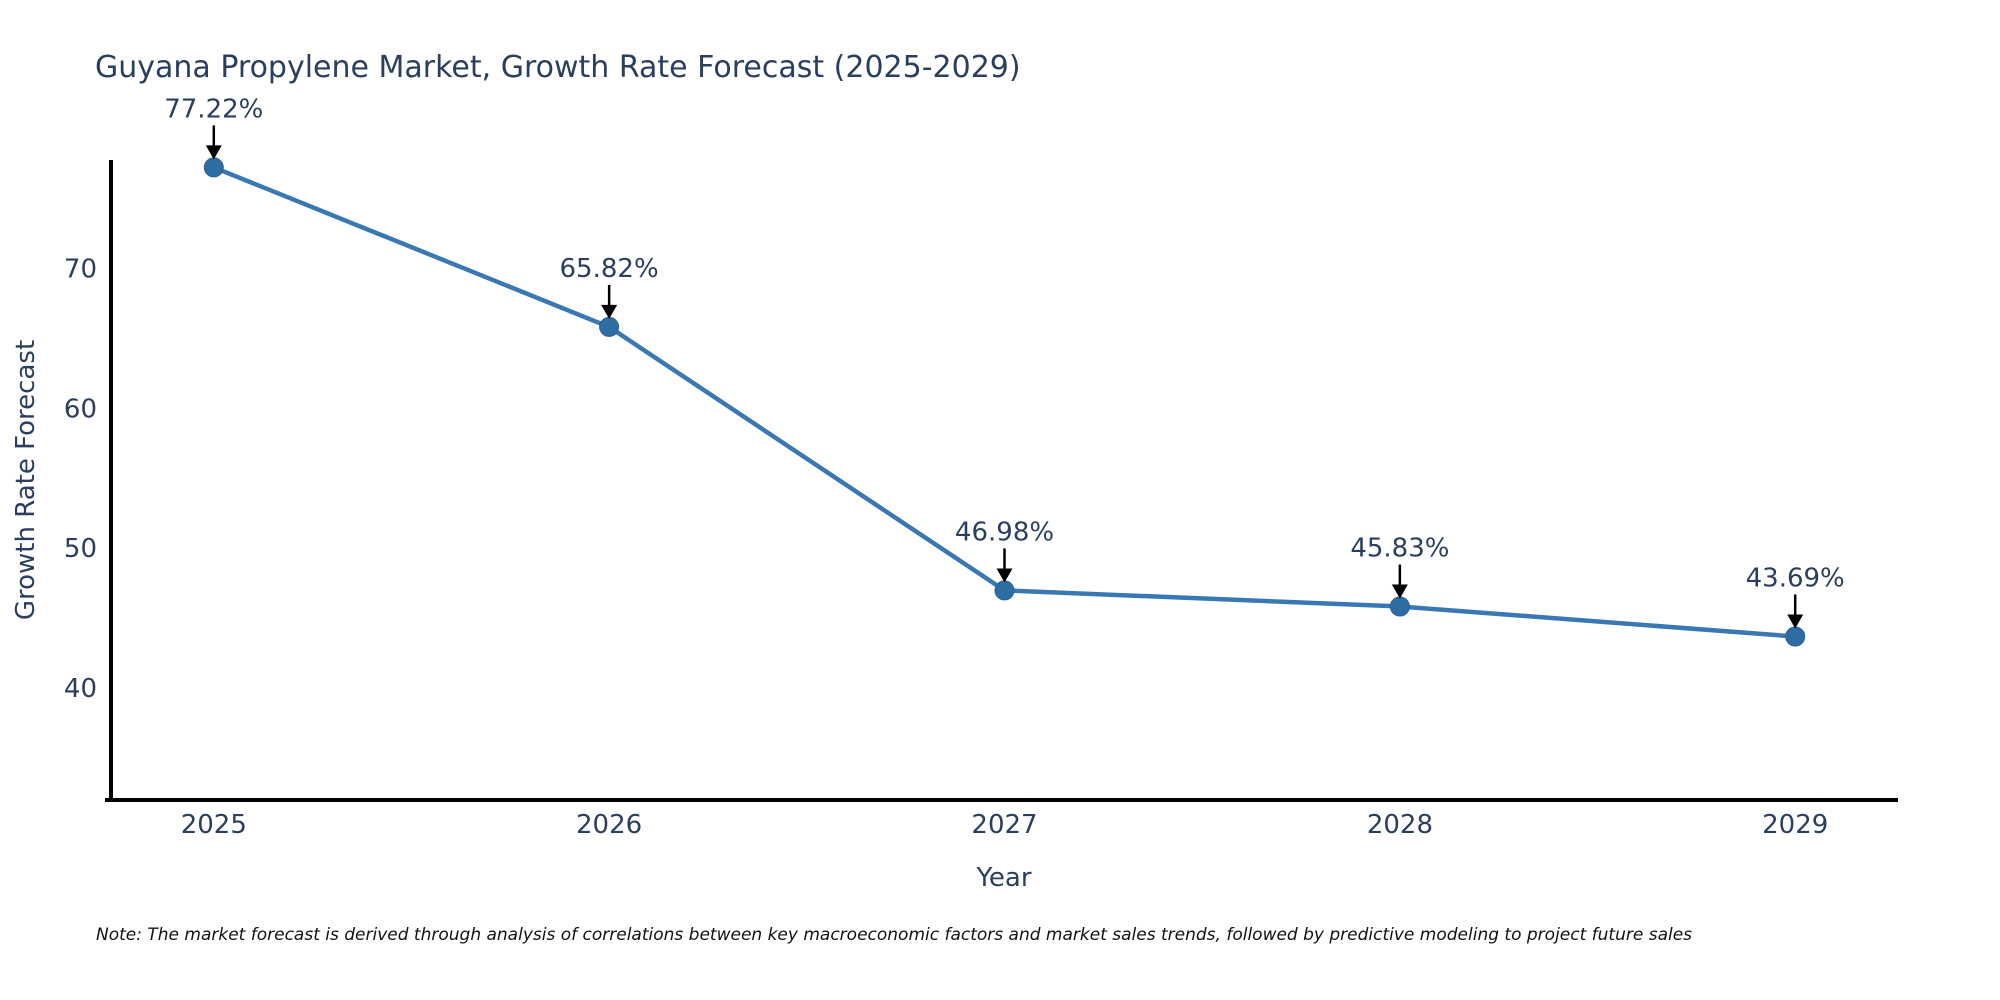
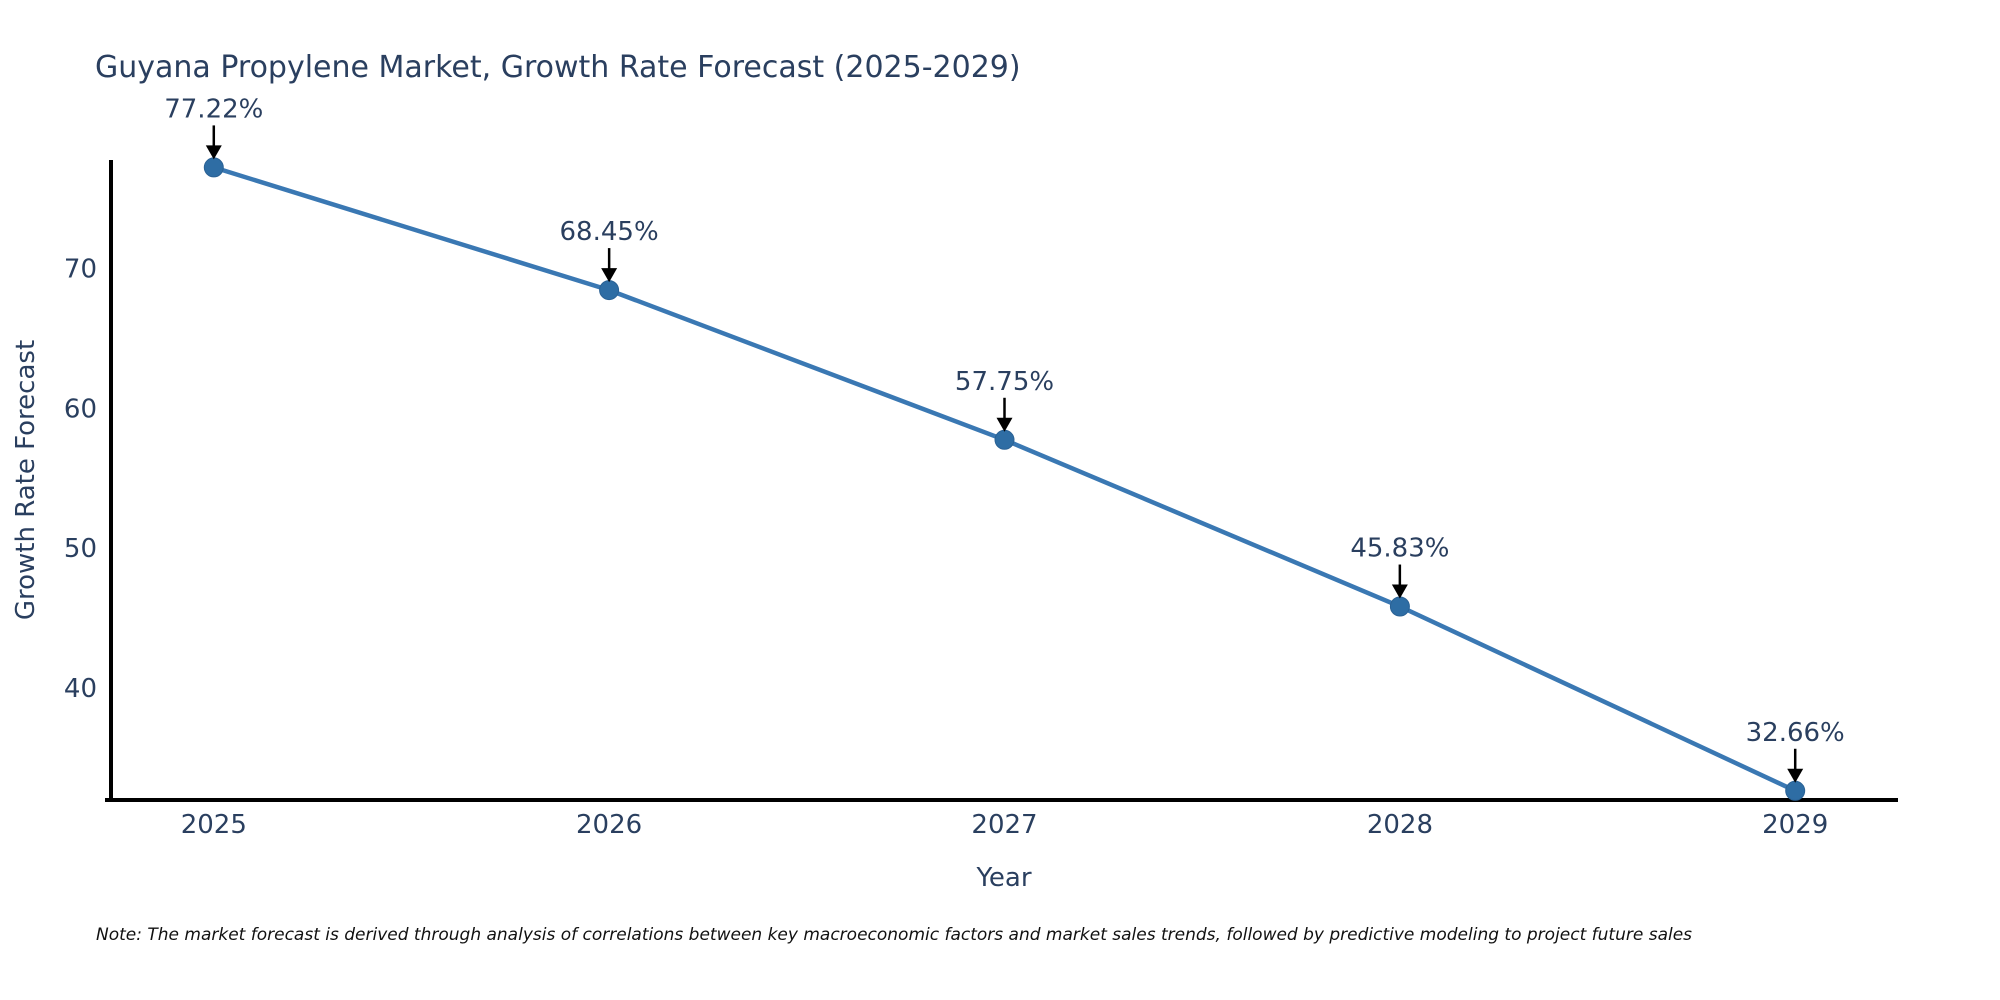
2026: 65.82% -> 68.45%
2027: 46.98% -> 57.75%
2029: 43.69% -> 32.66%
